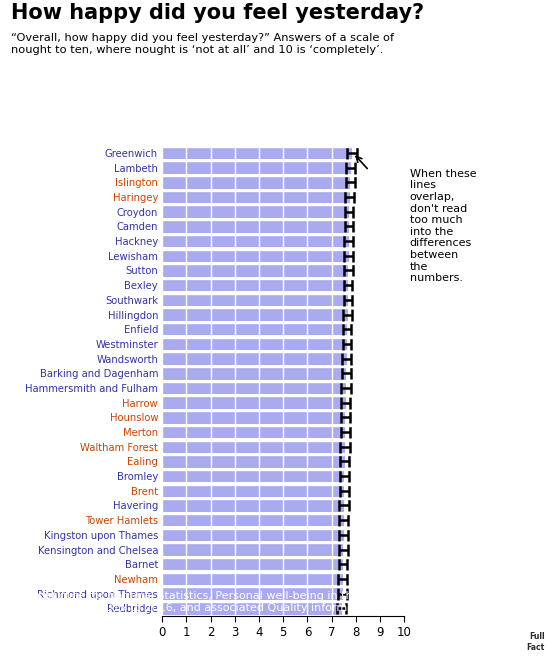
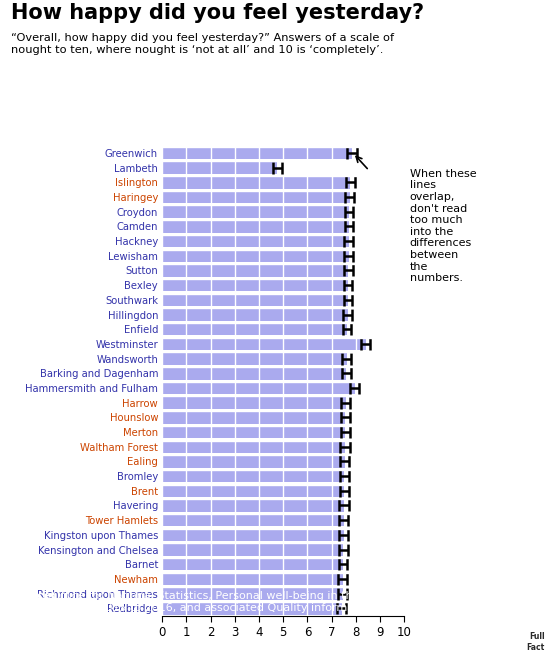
Lambeth: 7.78 -> 4.75
Westminster: 7.64 -> 8.40
Hammersmith and Fulham: 7.59 -> 7.95
